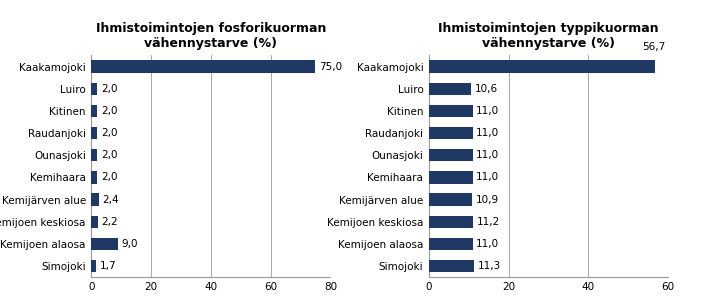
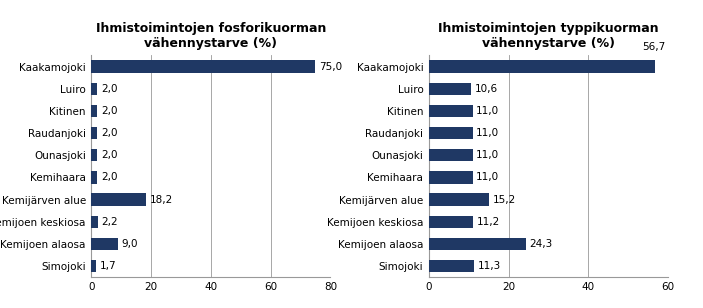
Ihmistoimintojen fosforikuorman vähennystarve (%)/Kemijärven alue: 2,4 -> 18,2
Ihmistoimintojen typpikuorman vähennystarve (%)/Kemijärven alue: 10,9 -> 15,2
Ihmistoimintojen typpikuorman vähennystarve (%)/Kemijoen alaosa: 11,0 -> 24,3
